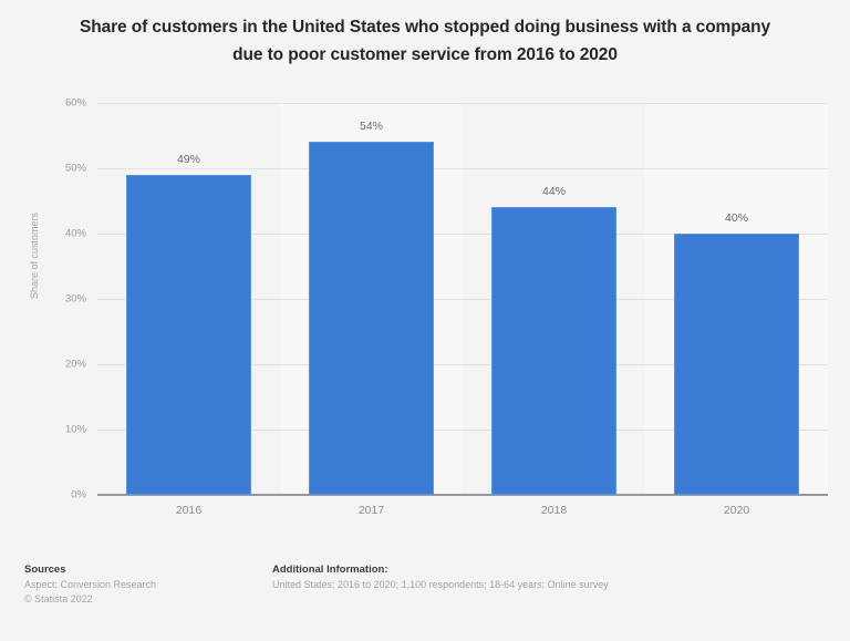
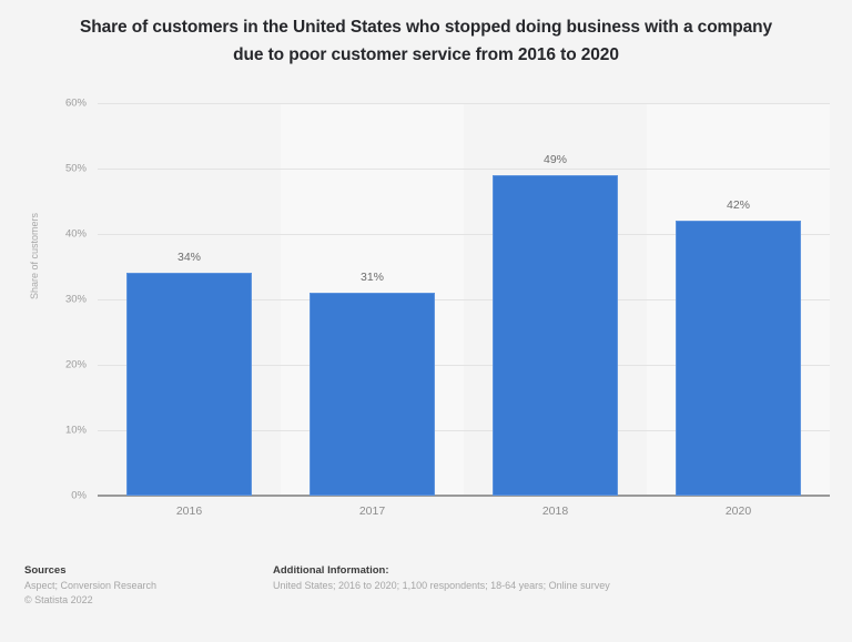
2016: 49% -> 34%
2017: 54% -> 31%
2018: 44% -> 49%
2020: 40% -> 42%
